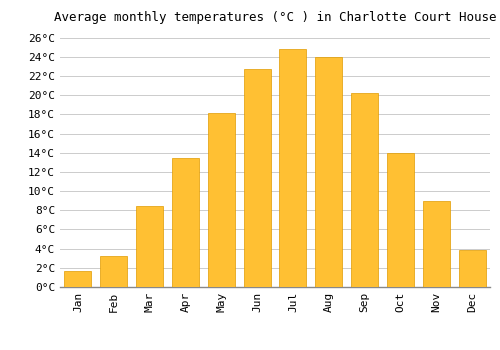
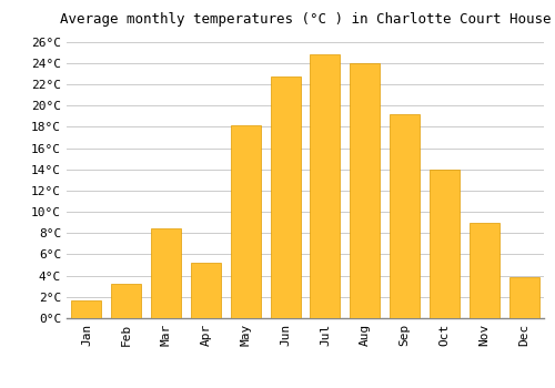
Apr: 13.4°C -> 5.2°C
Sep: 20.2°C -> 19.2°C
